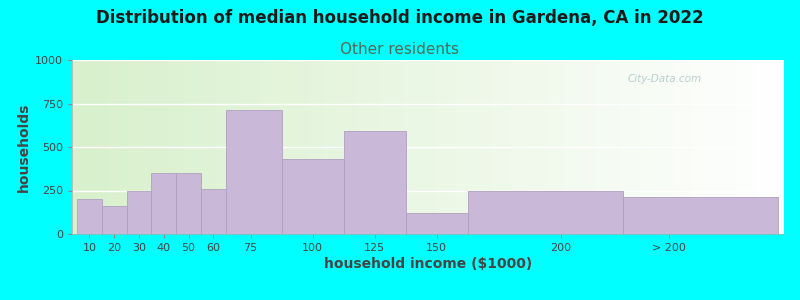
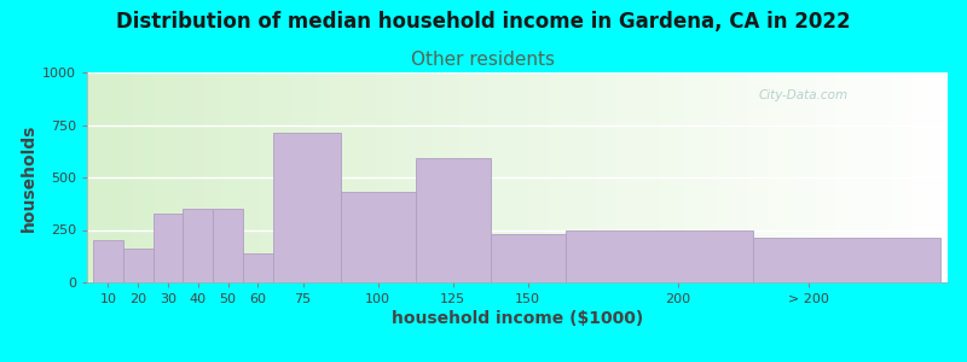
30: 250 -> 330
60: 260 -> 140
150: 120 -> 230
